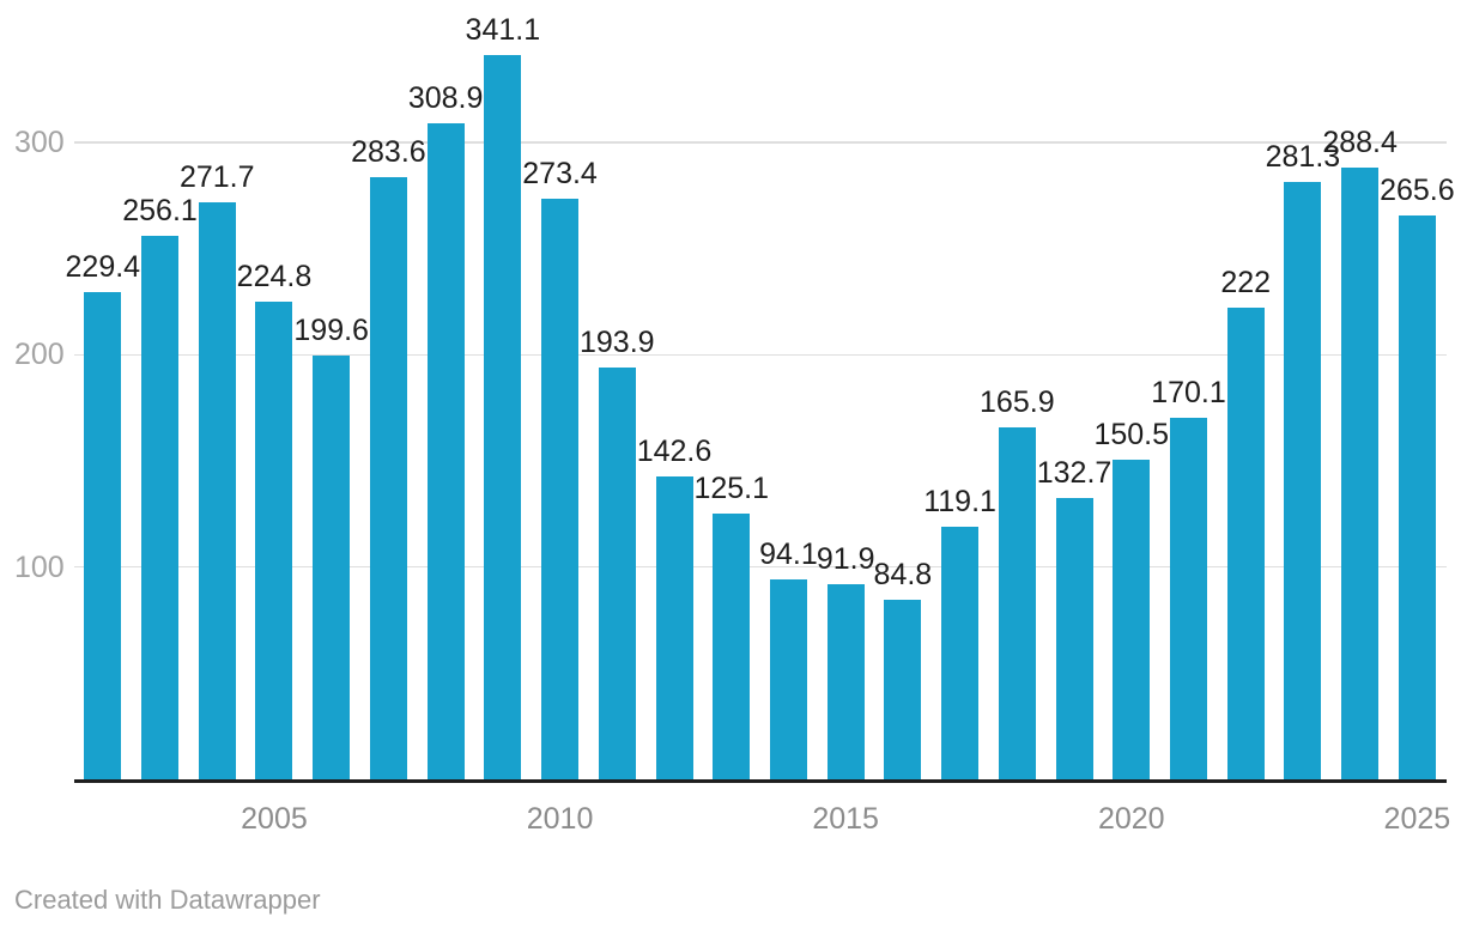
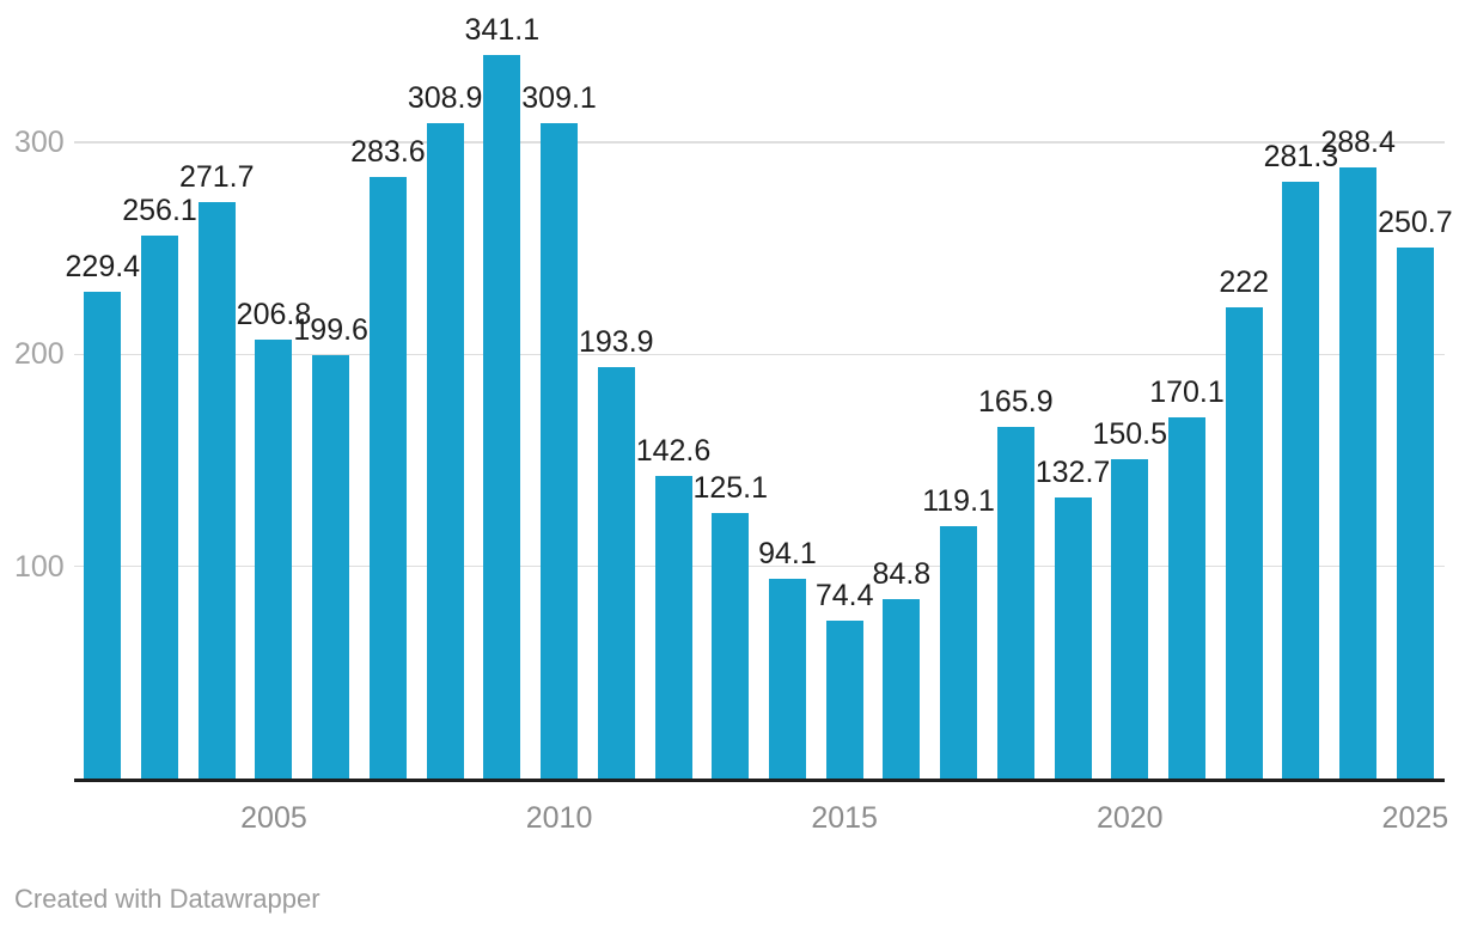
2005: 224.8 -> 206.8
2010: 273.4 -> 309.1
2015: 91.9 -> 74.4
2025: 265.6 -> 250.7
